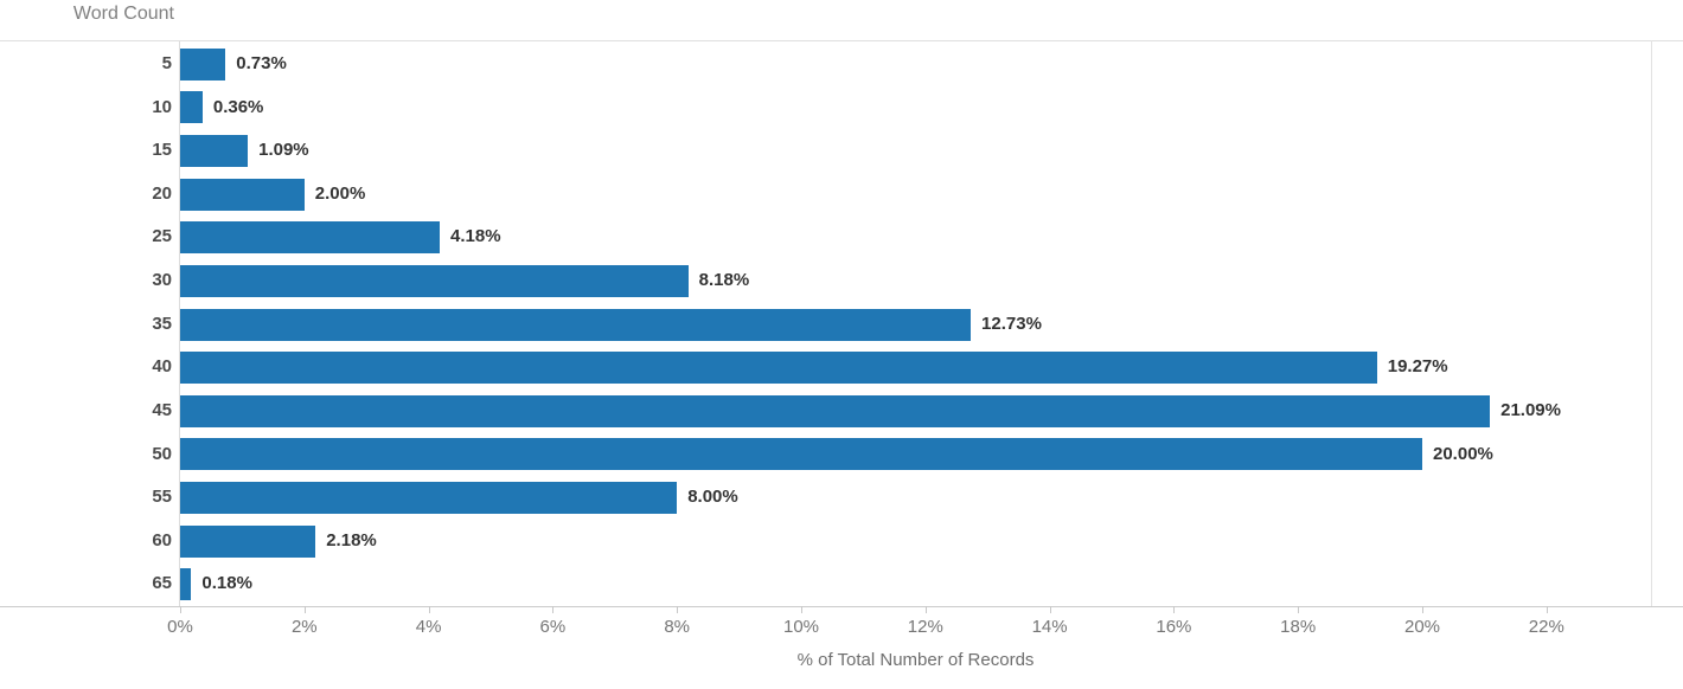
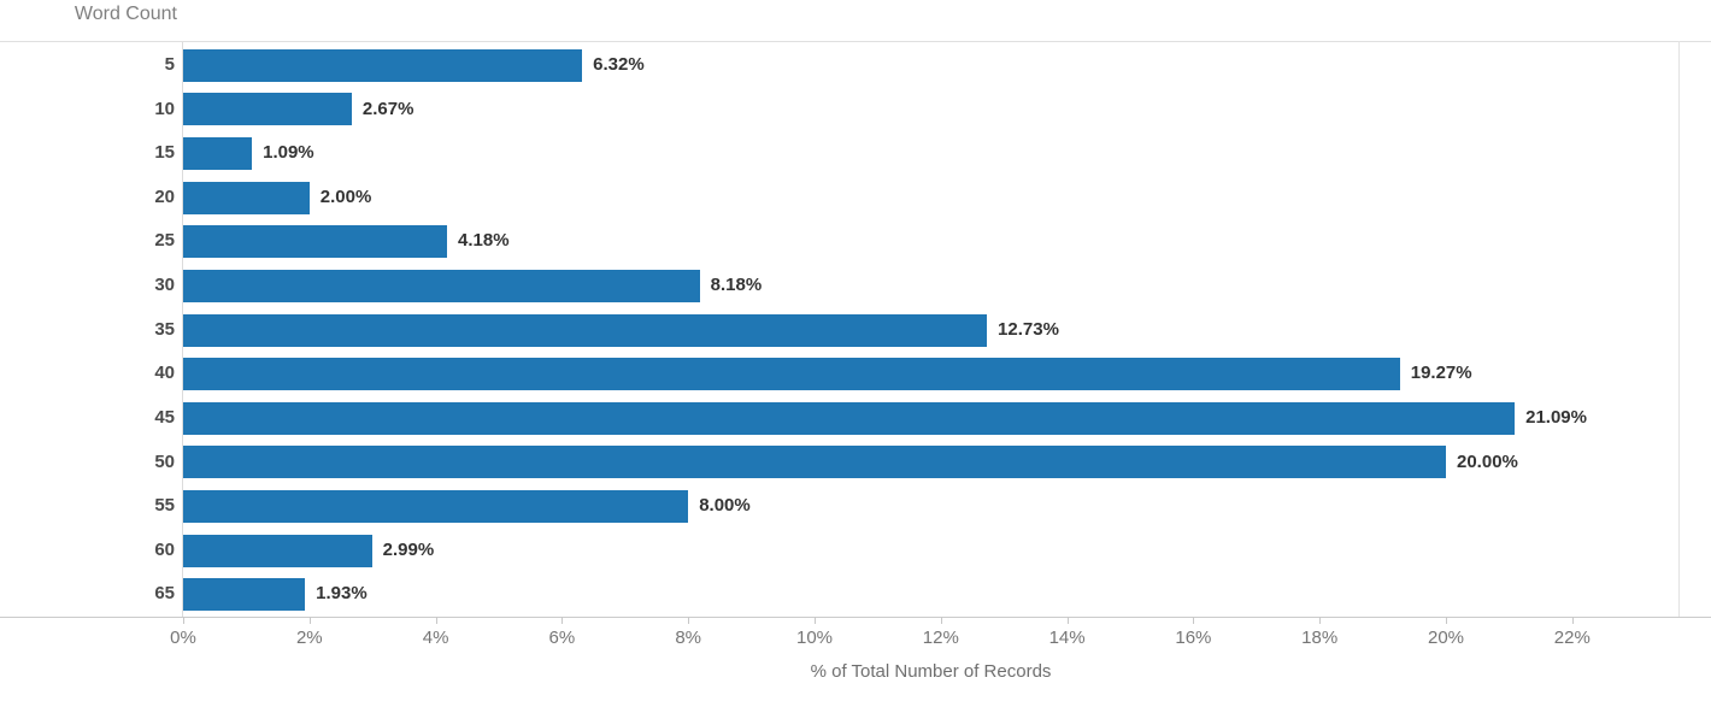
5: 0.73% -> 6.32%
10: 0.36% -> 2.67%
60: 2.18% -> 2.99%
65: 0.18% -> 1.93%
